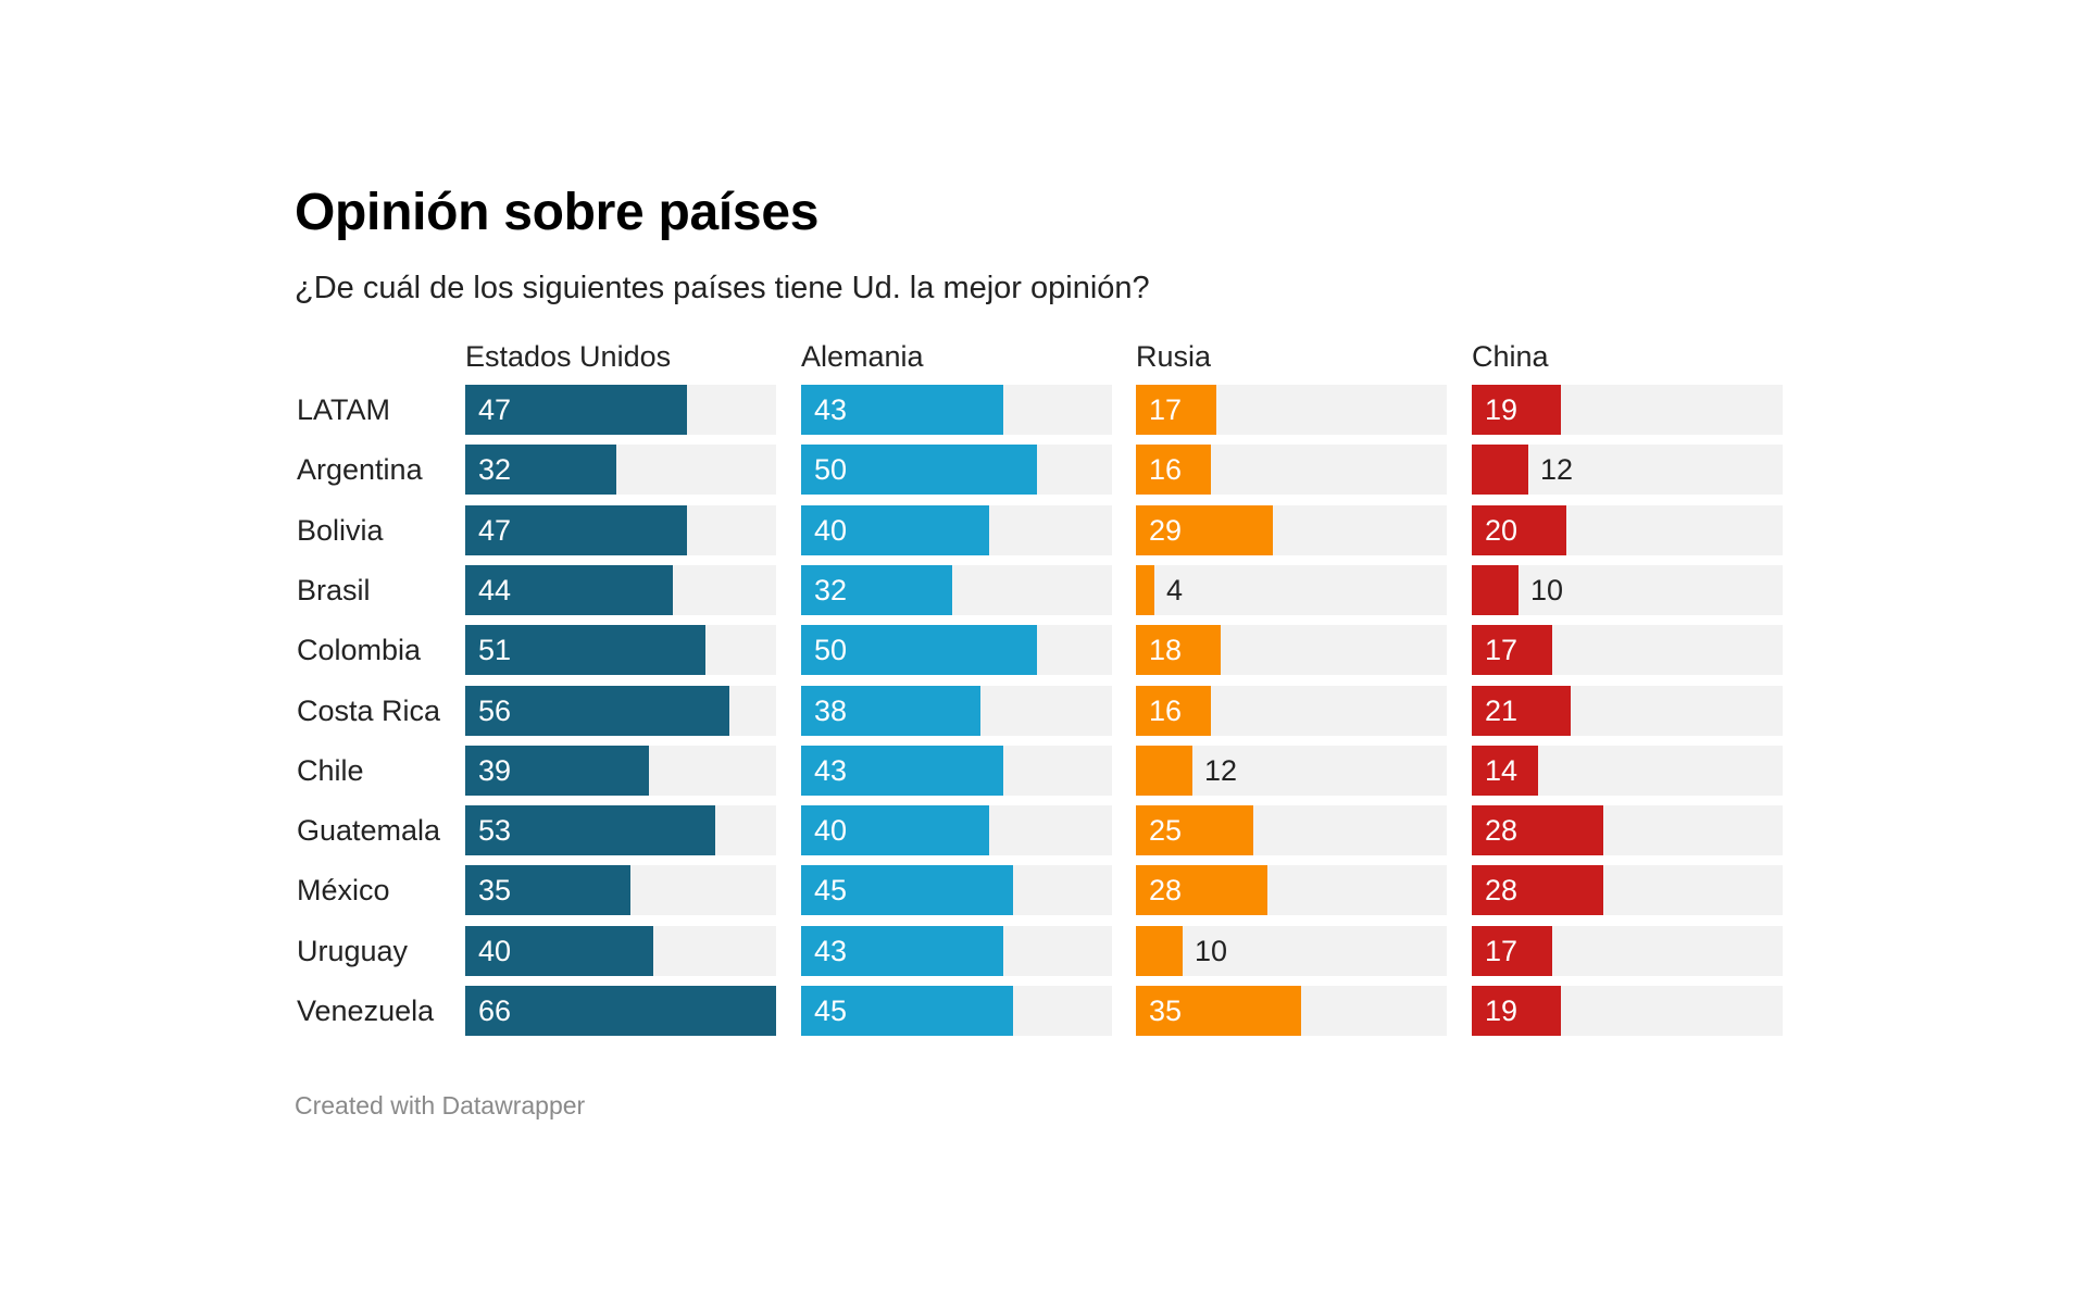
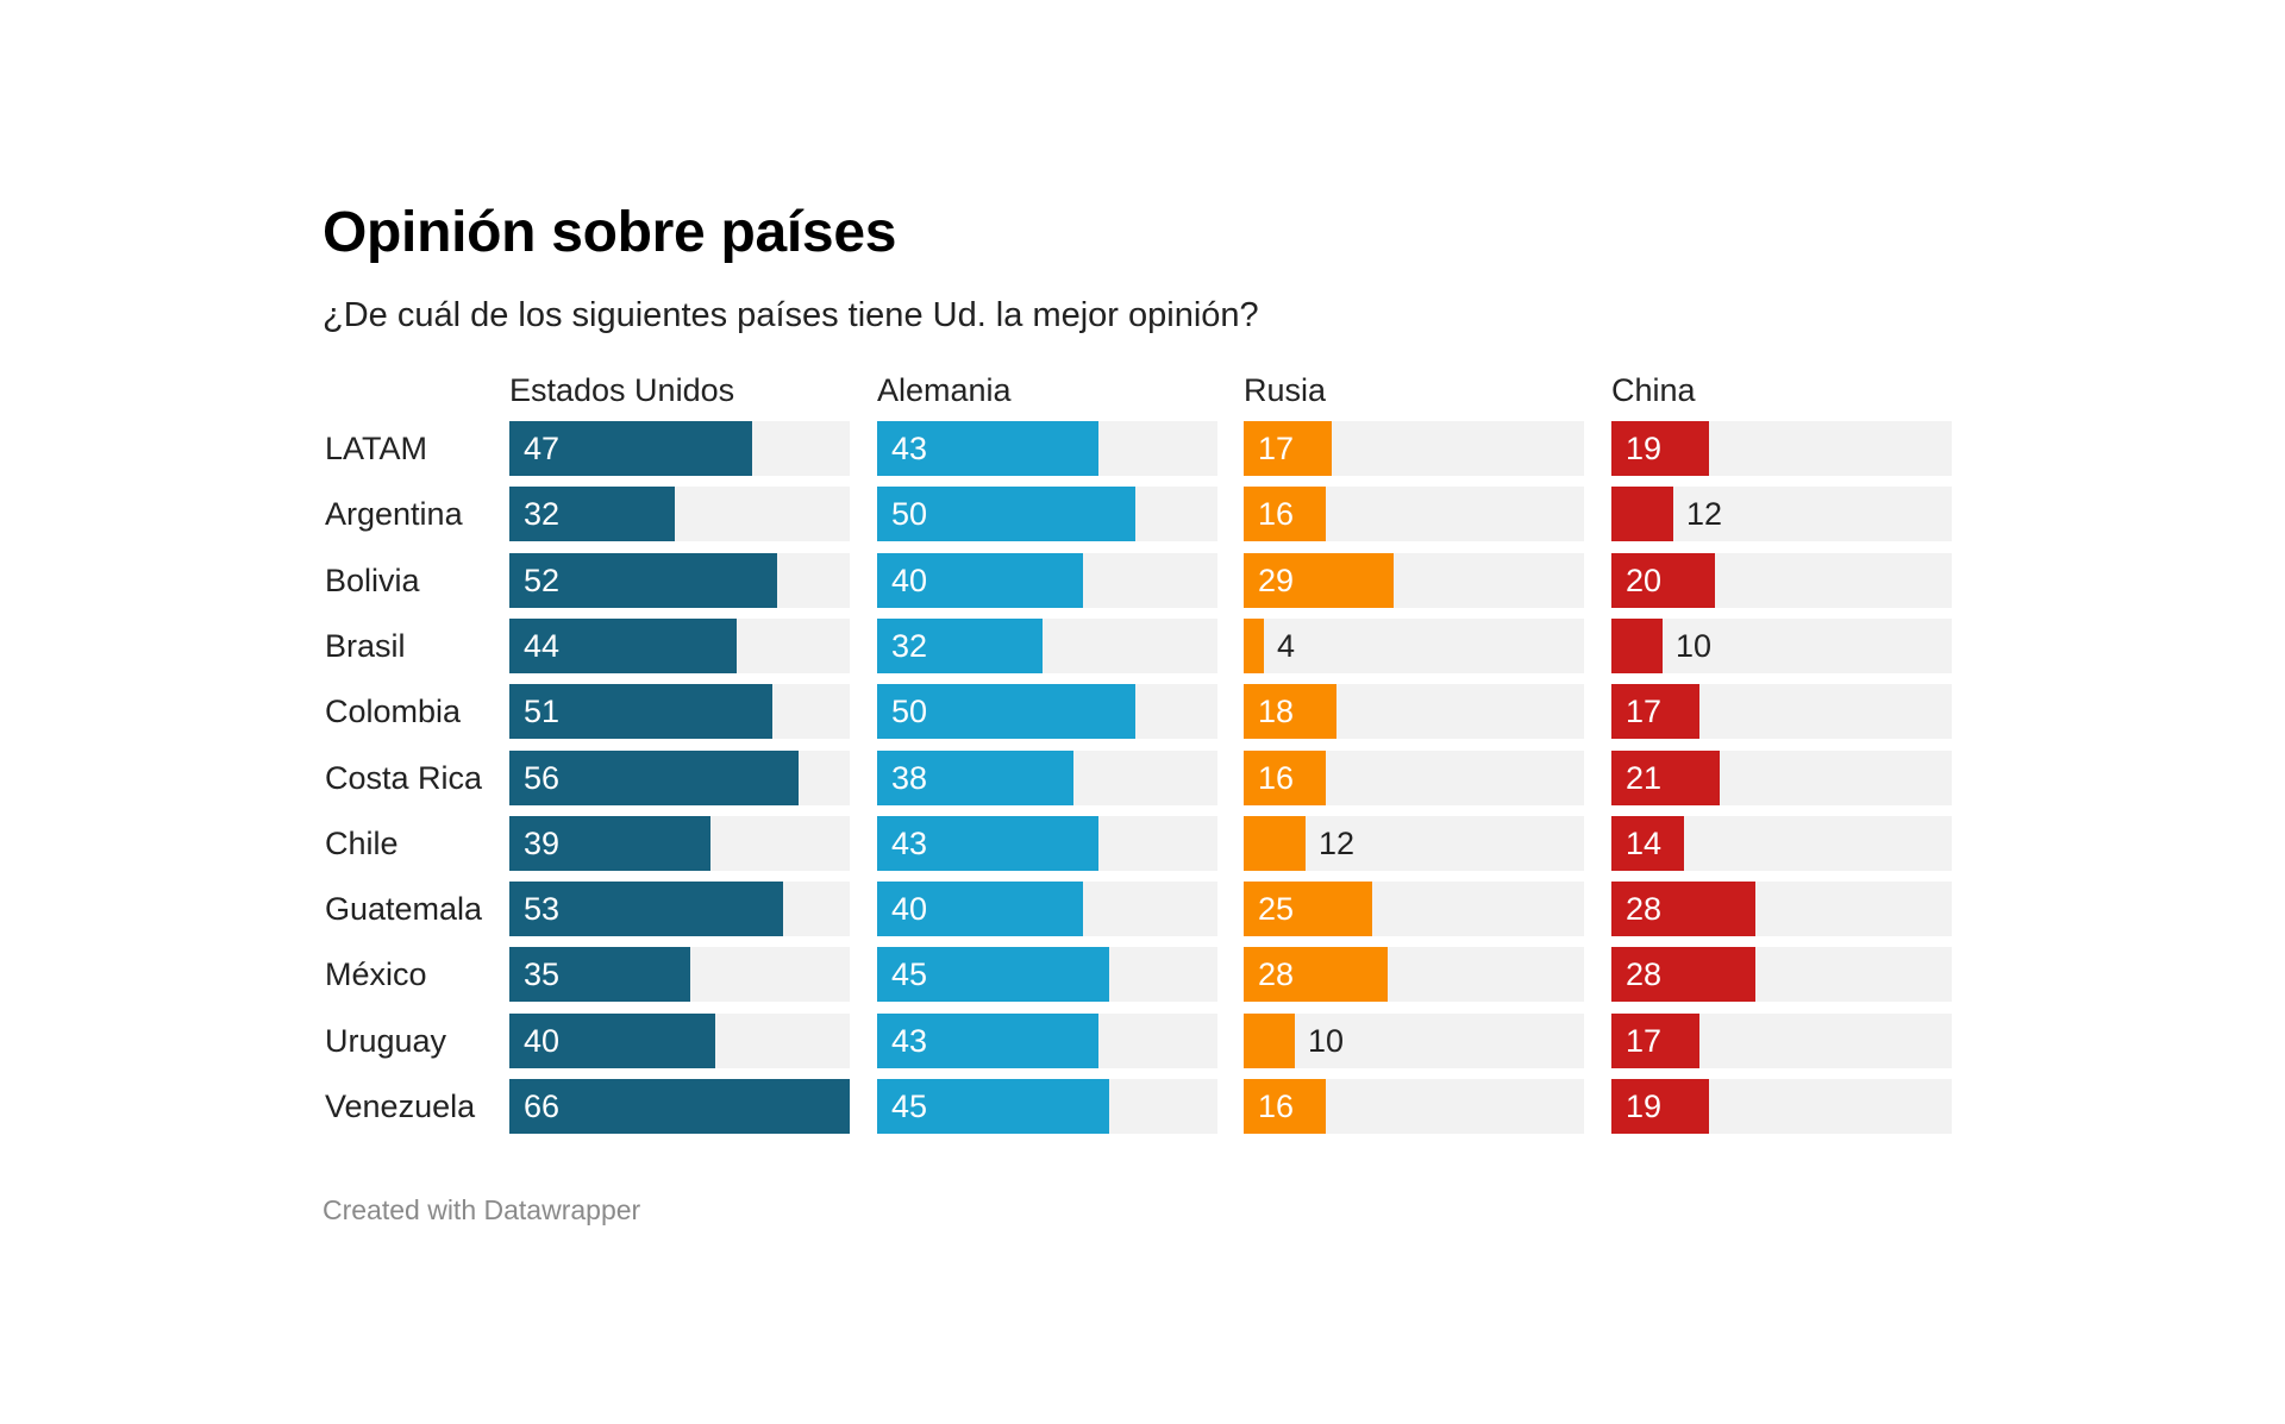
Estados Unidos/Bolivia: 47 -> 52
Rusia/Venezuela: 35 -> 16
